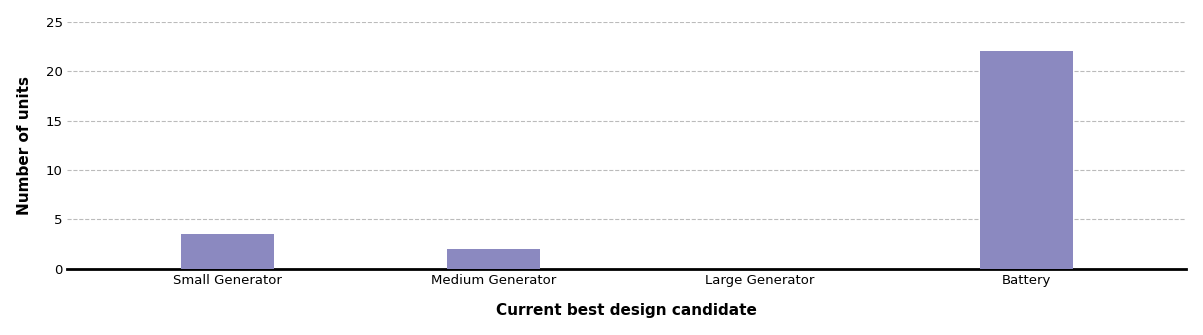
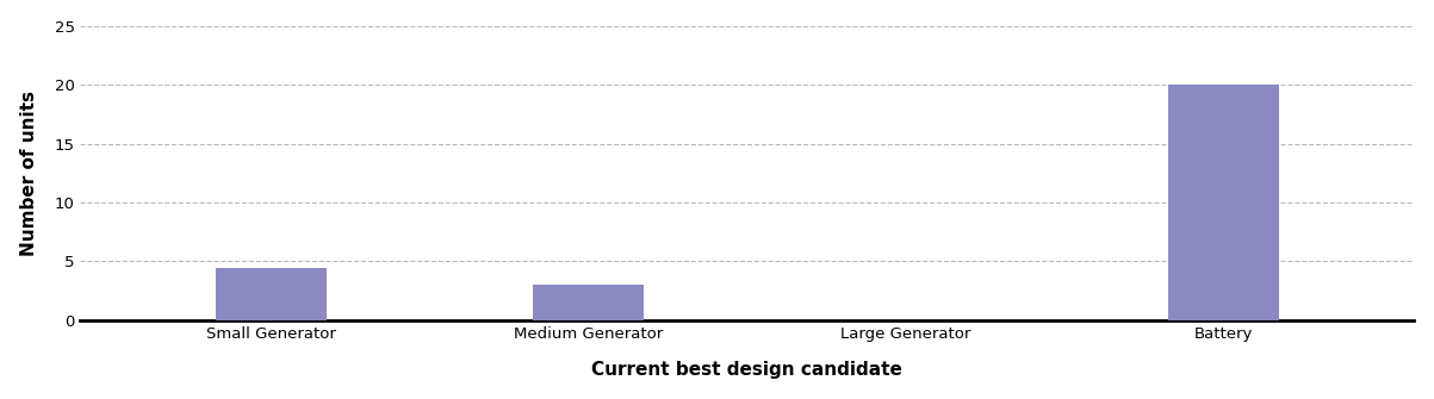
Small Generator: 3.5 -> 4.4
Medium Generator: 2.0 -> 3.0
Battery: 22.0 -> 20.0
